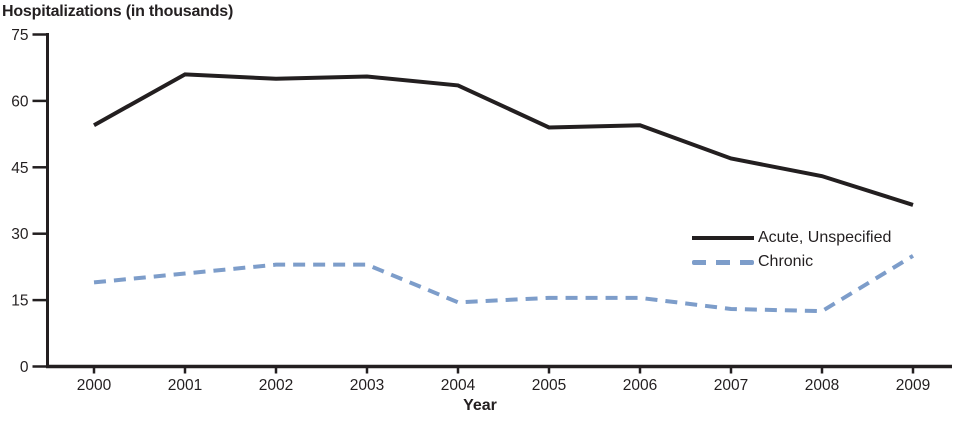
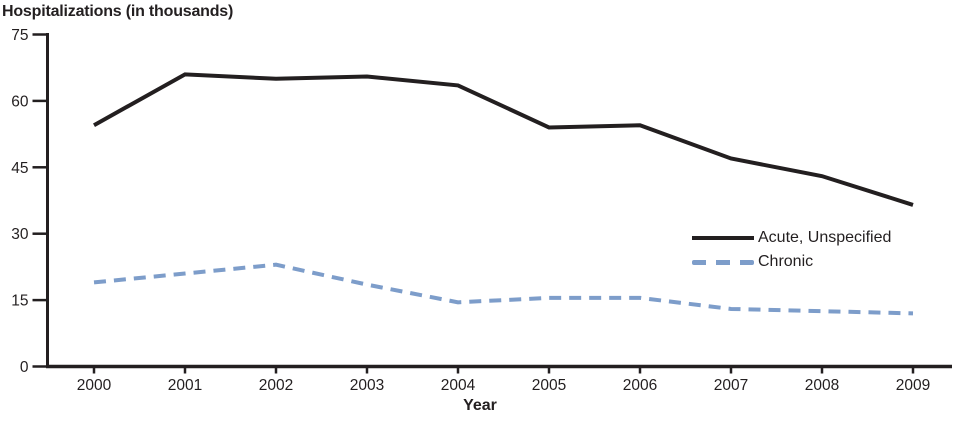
Chronic/2003: 23 -> 18
Chronic/2009: 25 -> 12
